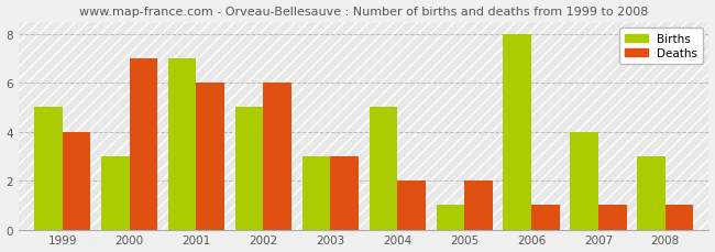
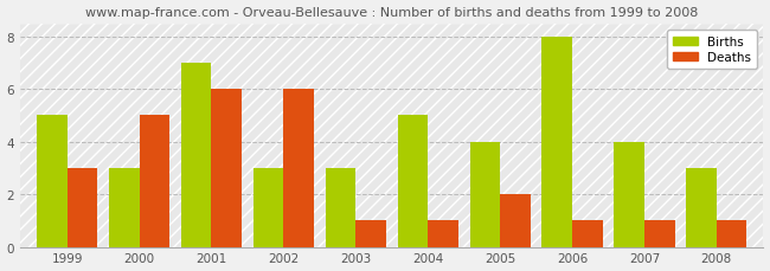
Deaths/1999: 4 -> 3
Deaths/2000: 7 -> 5
Births/2002: 5 -> 3
Deaths/2003: 3 -> 1
Deaths/2004: 2 -> 1
Births/2005: 1 -> 4
